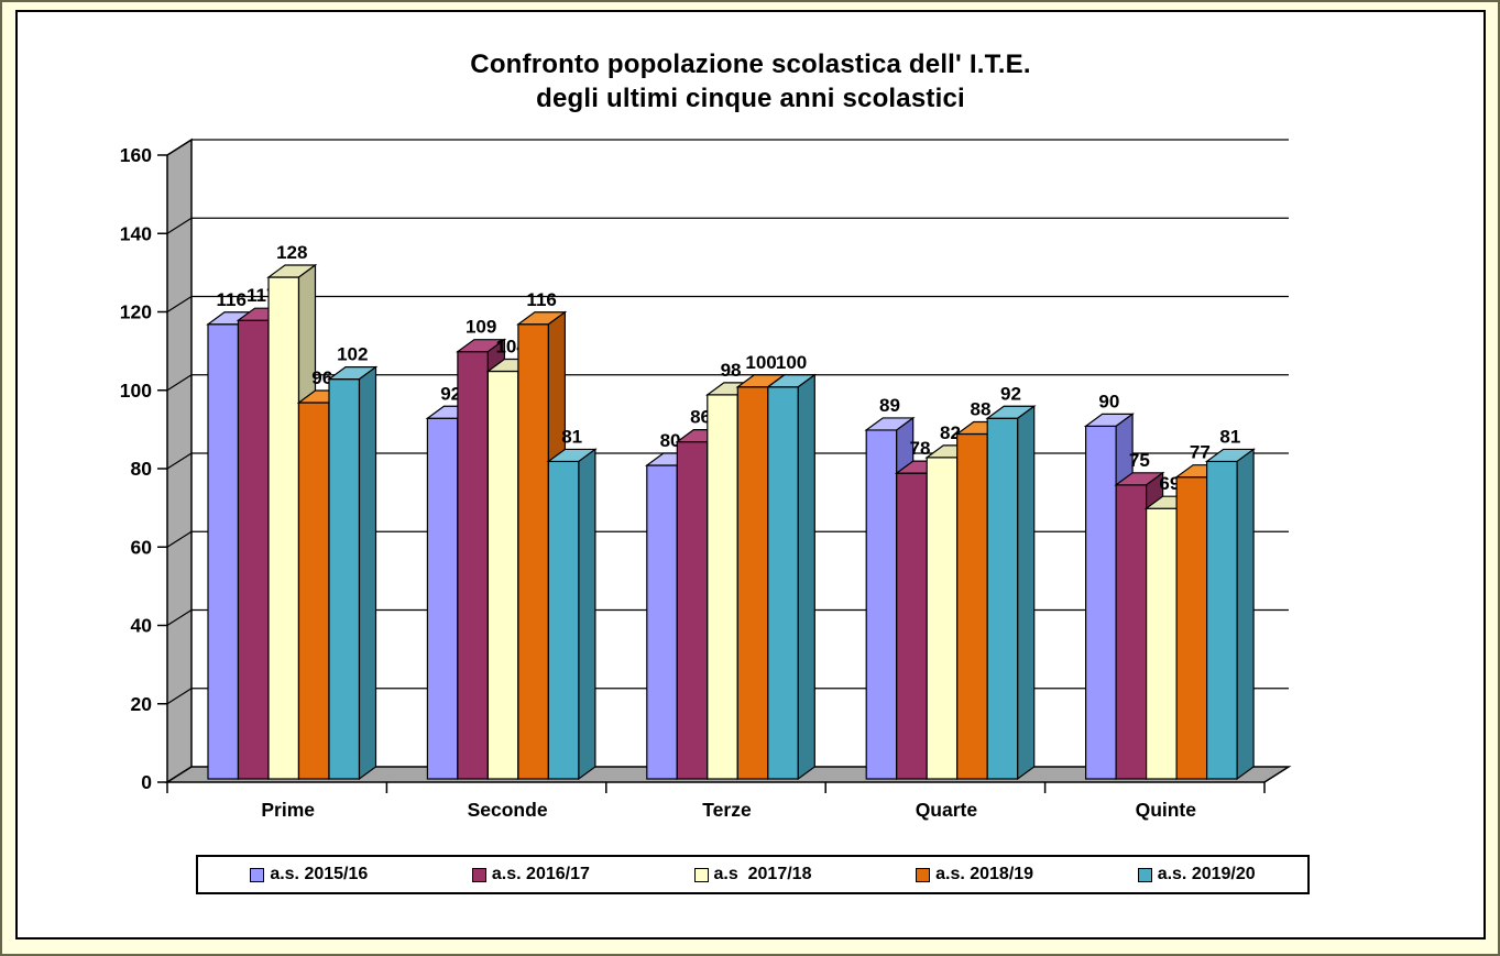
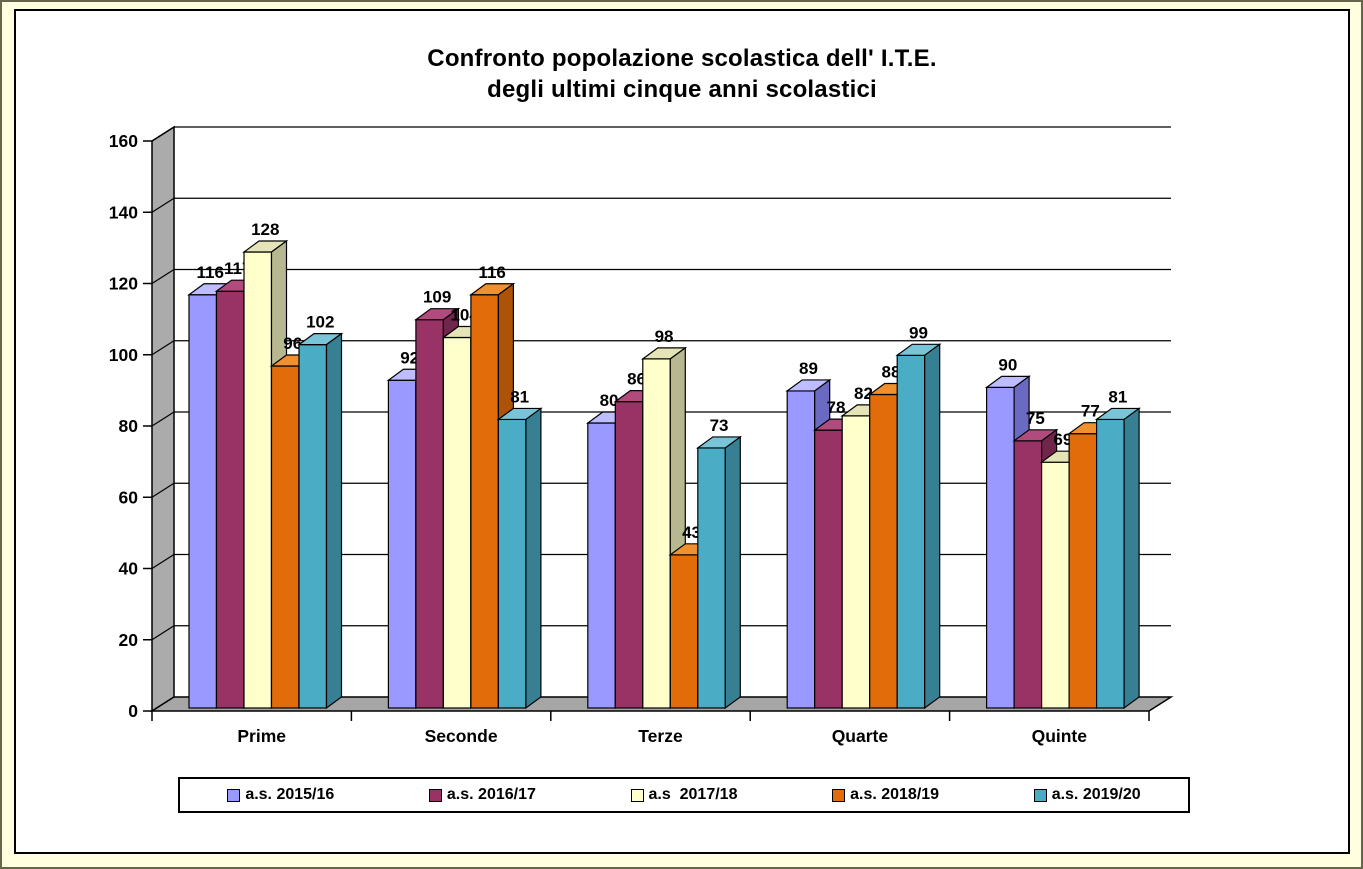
a.s. 2018/19/Terze: 100 -> 43
a.s. 2019/20/Terze: 100 -> 73
a.s. 2019/20/Quarte: 92 -> 99
